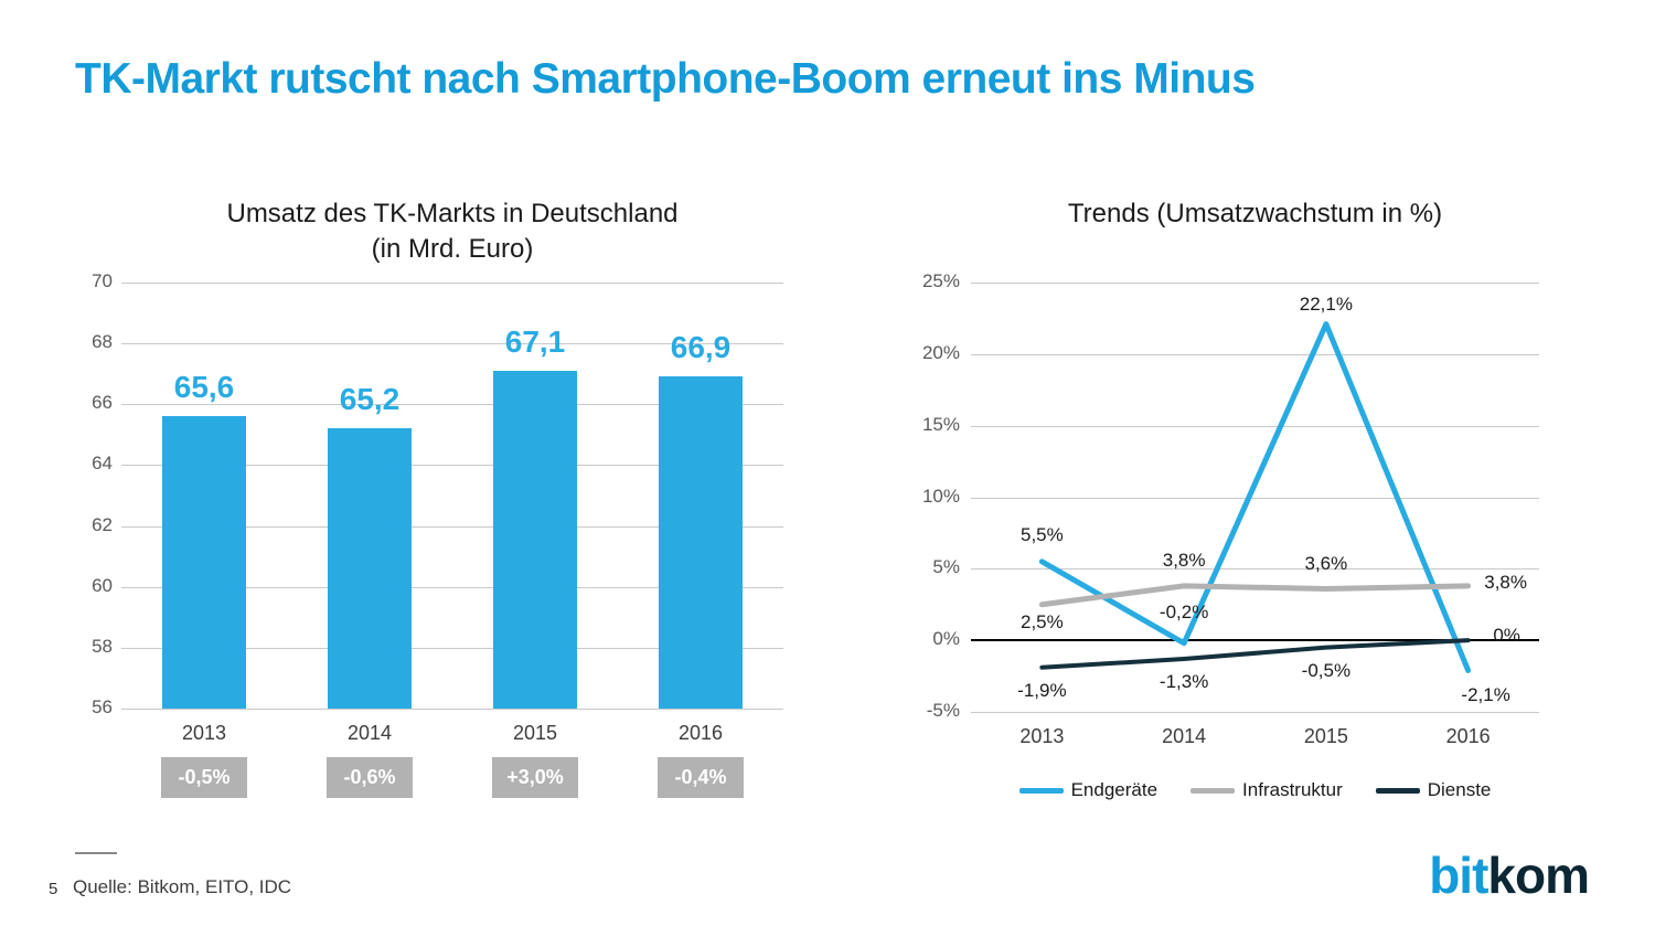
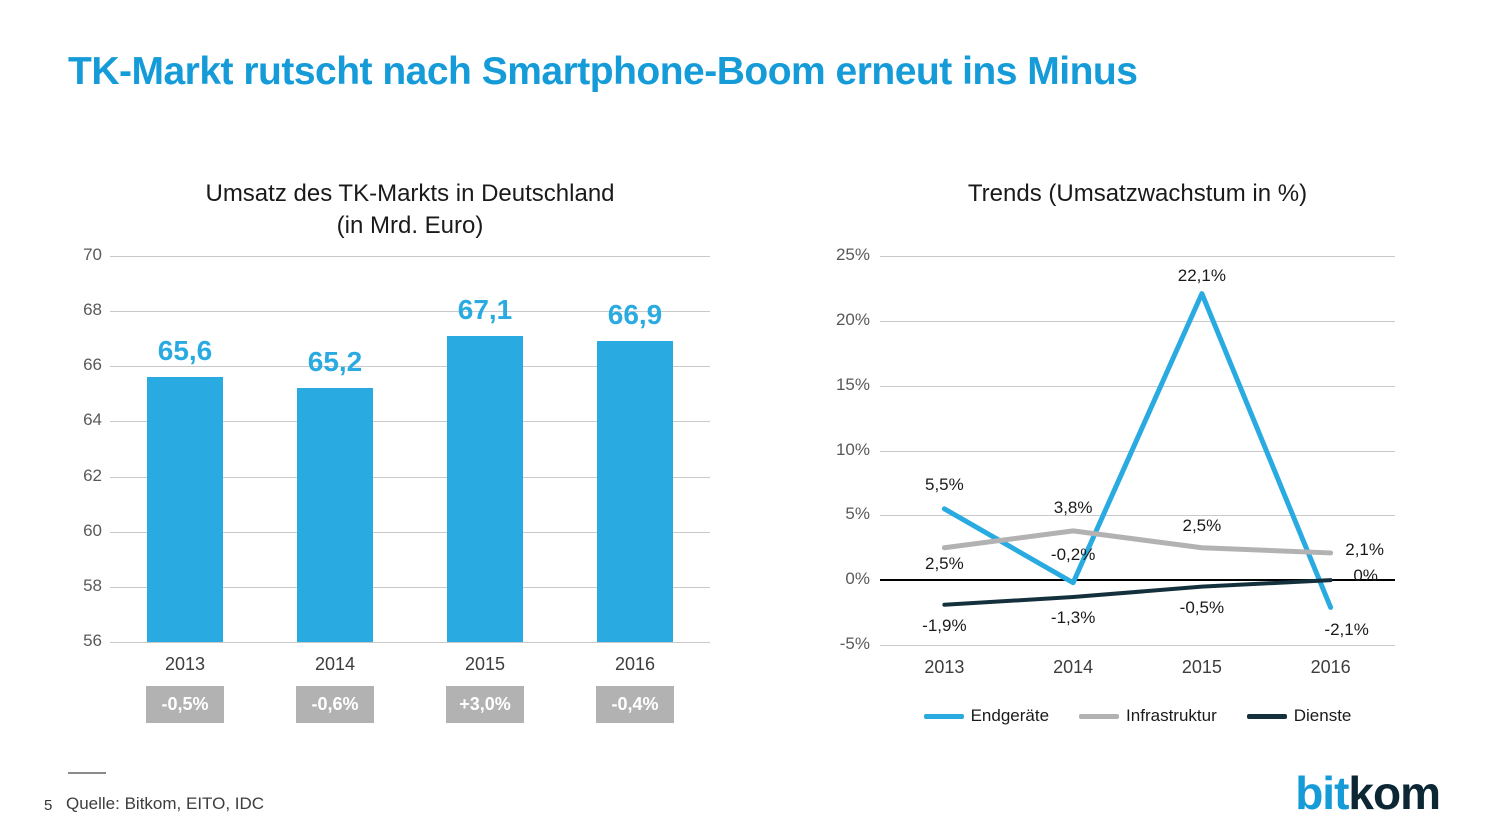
Trends (Umsatzwachstum in %)/Infrastruktur/2015: 3,6% -> 2,5%
Trends (Umsatzwachstum in %)/Infrastruktur/2016: 3,8% -> 2,1%
